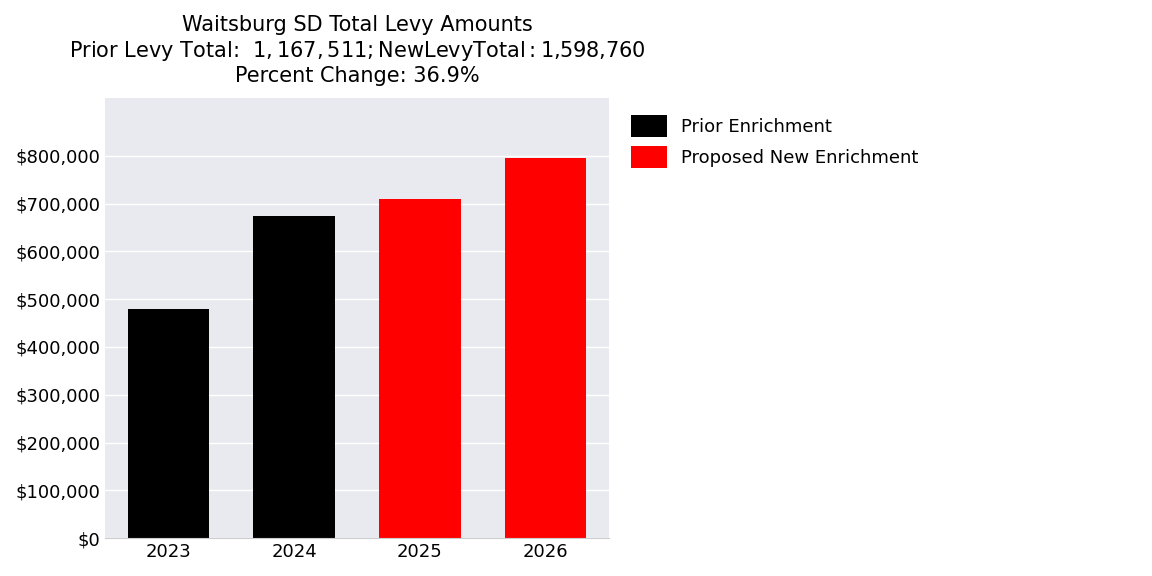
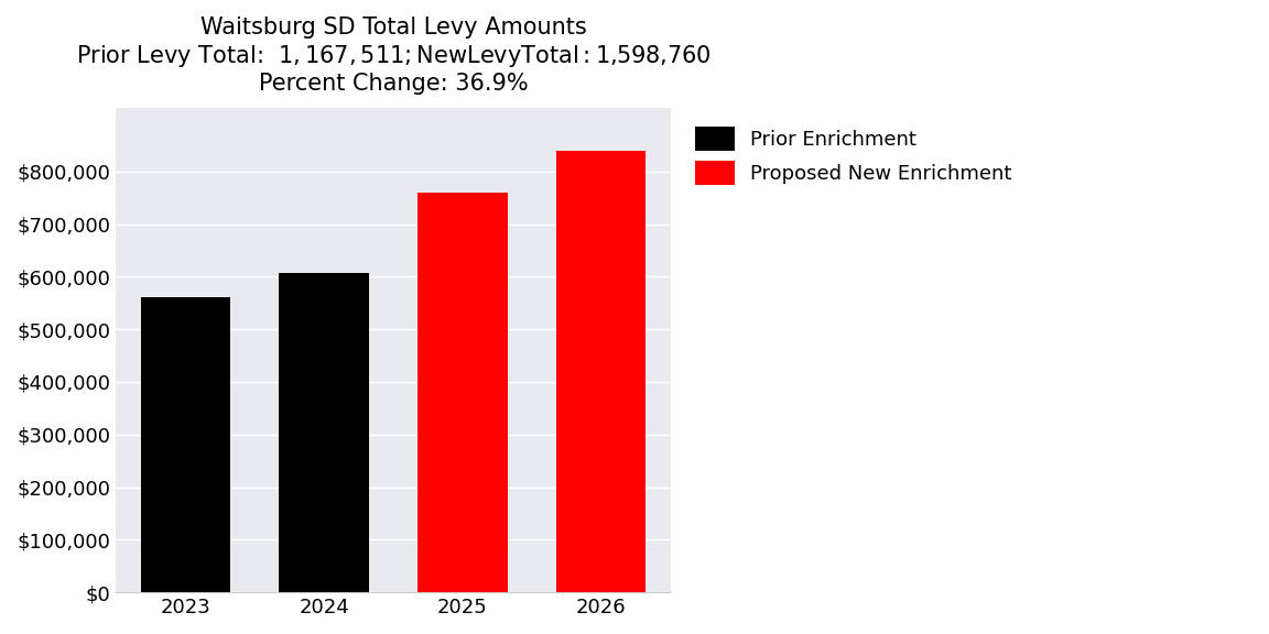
2023: $480,000 -> $561,000
2024: $675,000 -> $607,000
2025: $710,000 -> $759,000
2026: $795,000 -> $839,000
